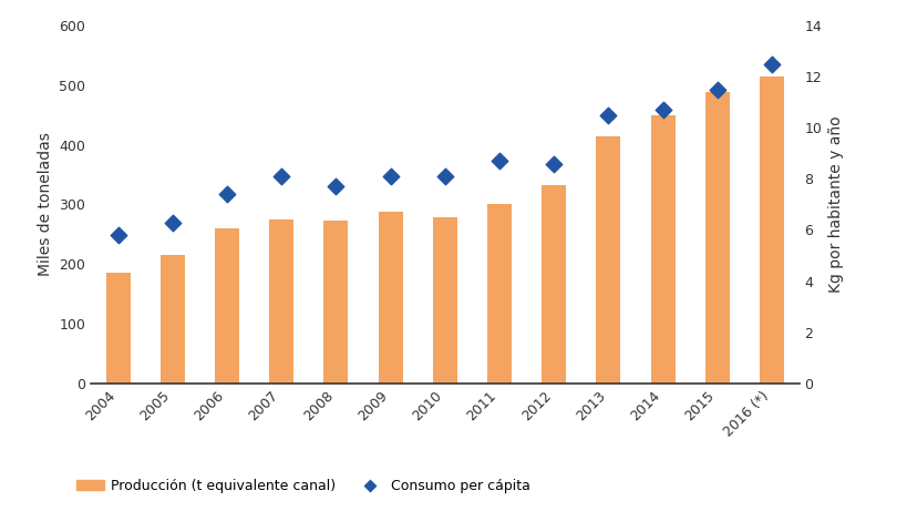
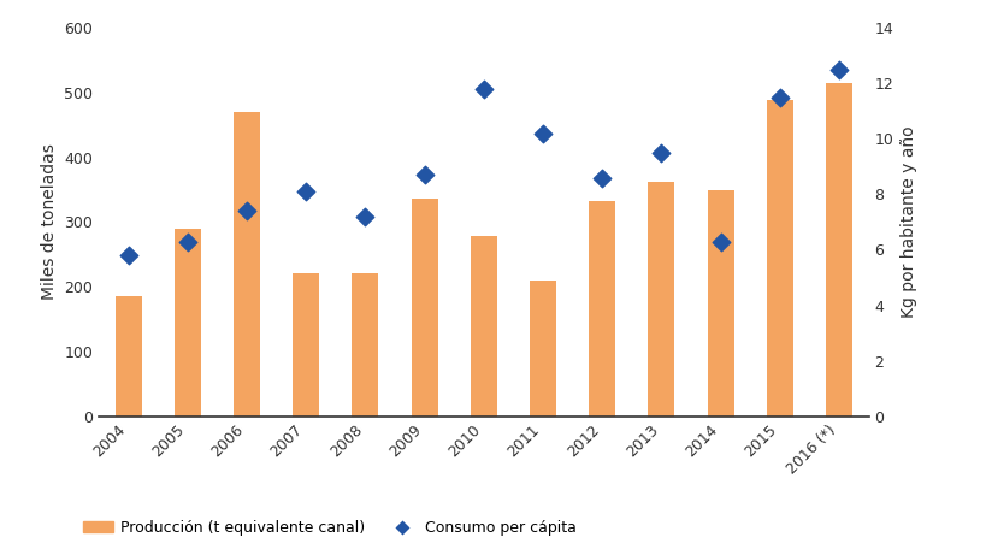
Producción (t equivalente canal)/2005: 215 -> 290
Producción (t equivalente canal)/2006: 260 -> 470
Producción (t equivalente canal)/2007: 275 -> 220
Producción (t equivalente canal)/2008: 272 -> 220
Consumo per cápita/2008: 7.7 -> 7.2
Producción (t equivalente canal)/2009: 288 -> 336
Consumo per cápita/2009: 8.1 -> 8.7
Consumo per cápita/2010: 8.1 -> 11.8
Producción (t equivalente canal)/2011: 300 -> 210
Consumo per cápita/2011: 8.7 -> 10.2
Producción (t equivalente canal)/2013: 415 -> 362
Consumo per cápita/2013: 10.5 -> 9.5
Producción (t equivalente canal)/2014: 450 -> 350
Consumo per cápita/2014: 10.7 -> 6.3
